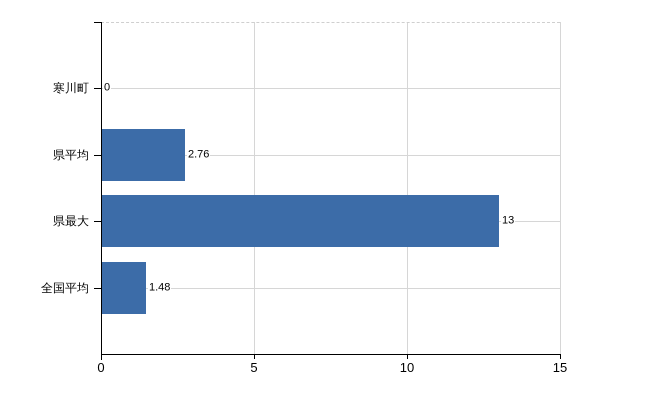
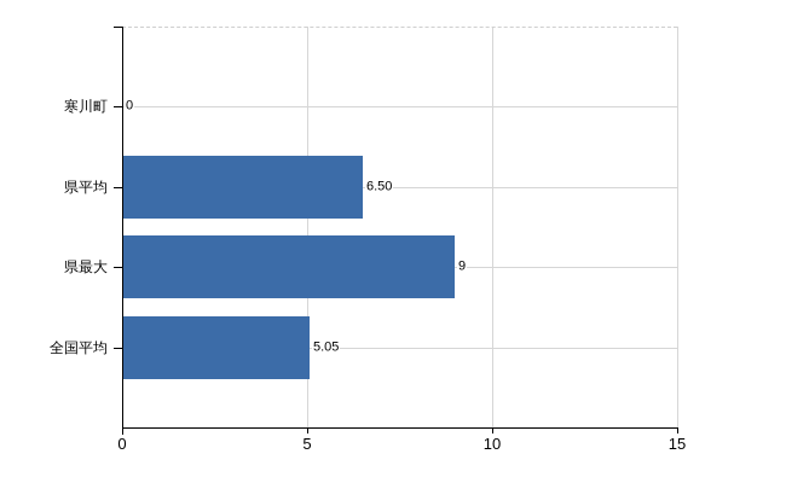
県平均: 2.76 -> 6.50
県最大: 13 -> 9
全国平均: 1.48 -> 5.05
